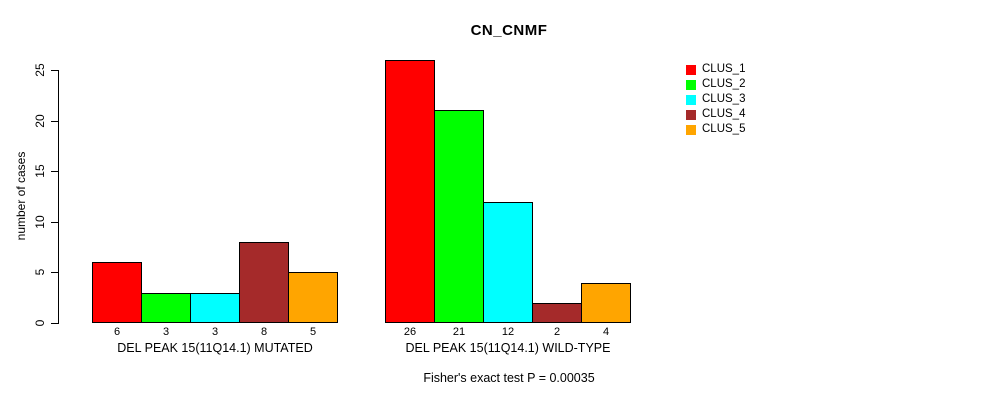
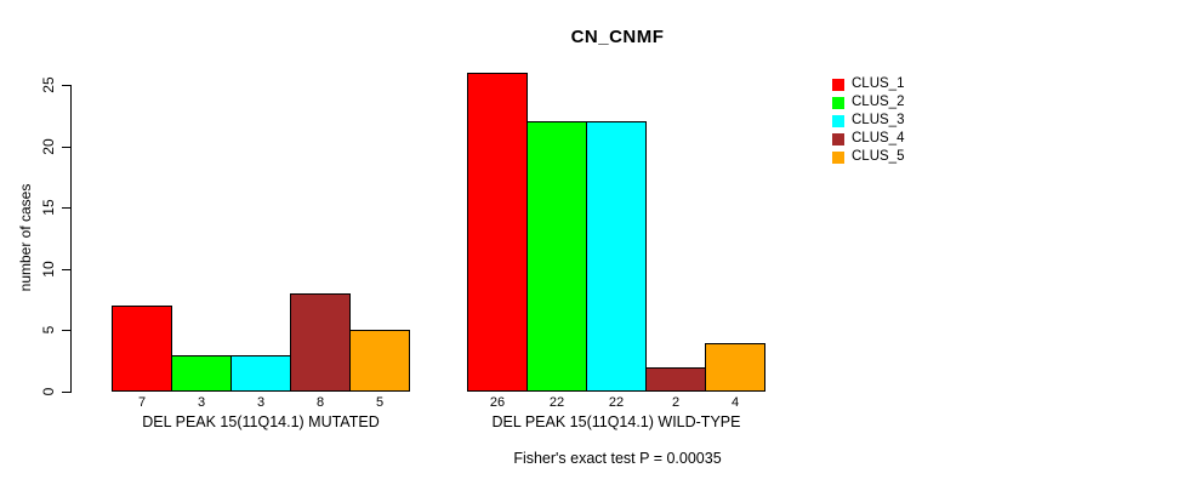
CLUS_1/DEL PEAK 15(11Q14.1) MUTATED: 6 -> 7
CLUS_2/DEL PEAK 15(11Q14.1) WILD-TYPE: 21 -> 22
CLUS_3/DEL PEAK 15(11Q14.1) WILD-TYPE: 12 -> 22
